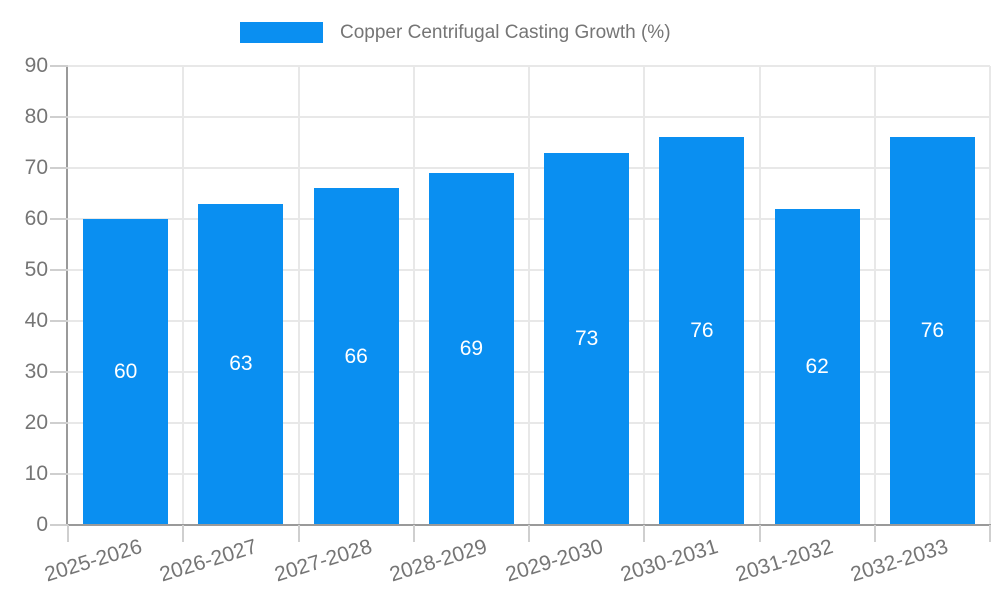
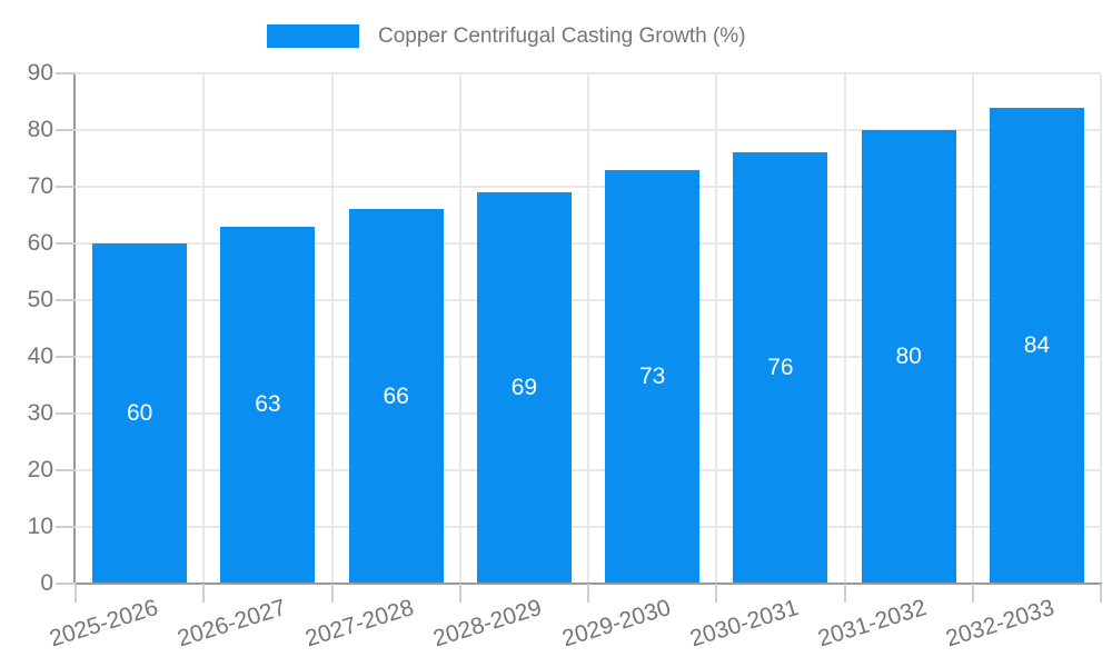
2031-2032: 62 -> 80
2032-2033: 76 -> 84
